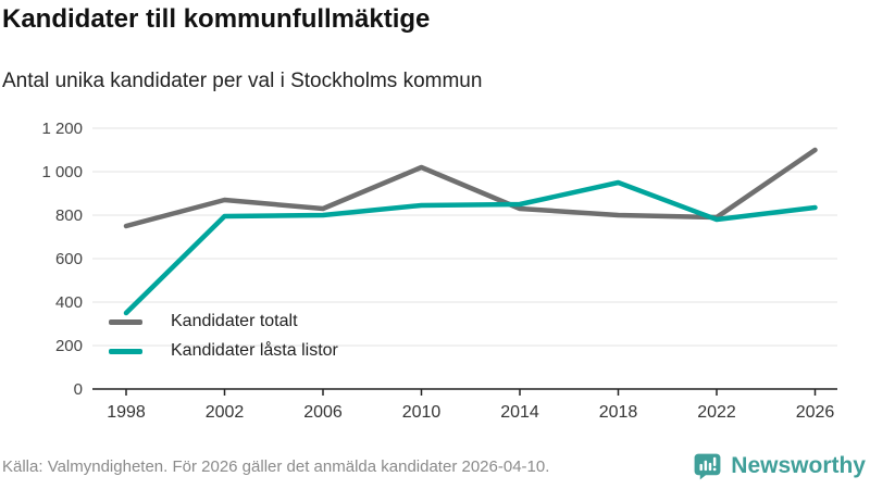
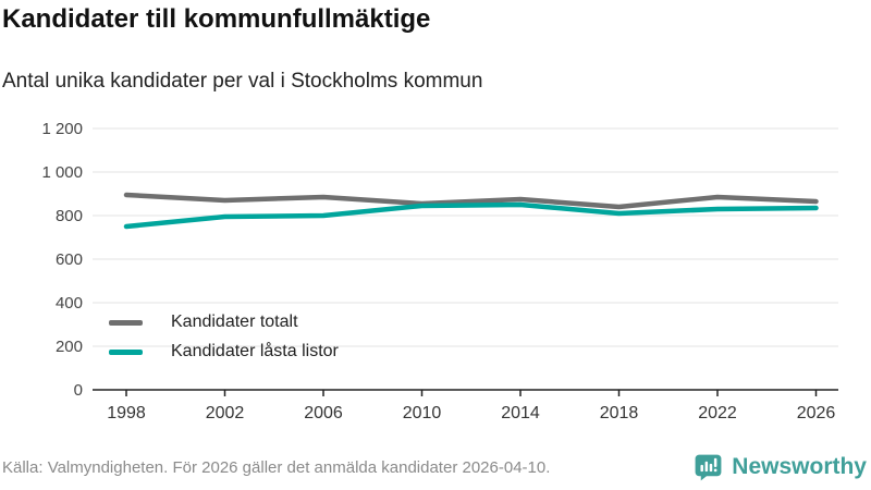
Kandidater totalt/1998: 750 -> 900
Kandidater låsta listor/1998: 350 -> 750
Kandidater totalt/2006: 830 -> 880
Kandidater totalt/2010: 1020 -> 860
Kandidater totalt/2014: 830 -> 880
Kandidater totalt/2018: 800 -> 840
Kandidater låsta listor/2018: 950 -> 810
Kandidater totalt/2022: 790 -> 880
Kandidater låsta listor/2022: 780 -> 830
Kandidater totalt/2026: 1100 -> 860
